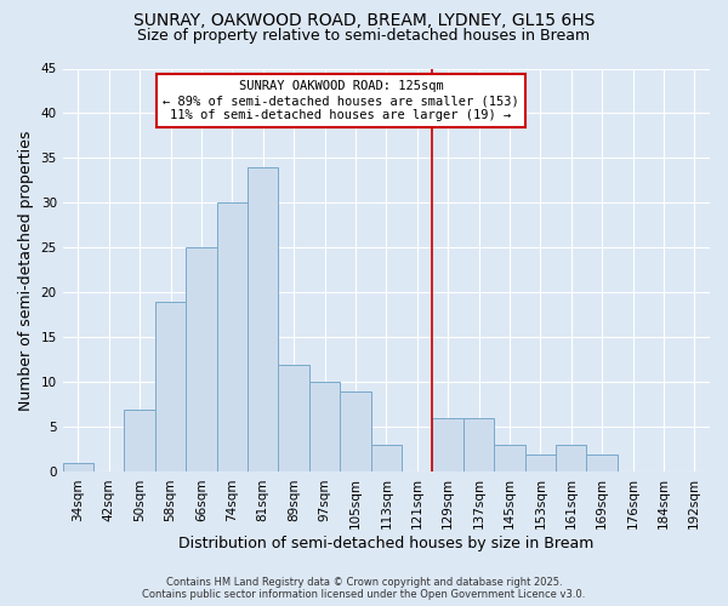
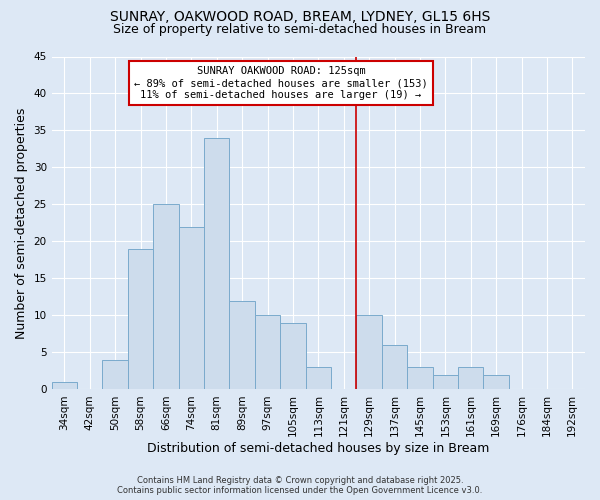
50sqm: 7 -> 4
74sqm: 30 -> 22
129sqm: 6 -> 10
